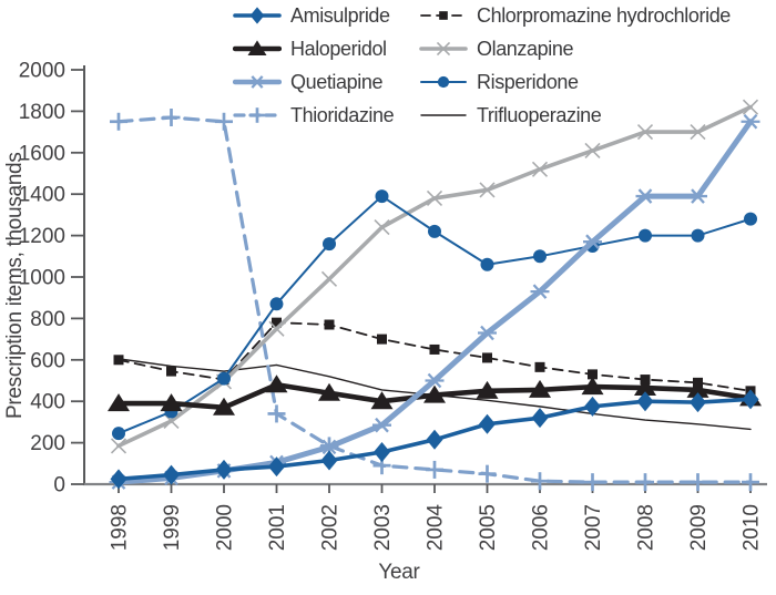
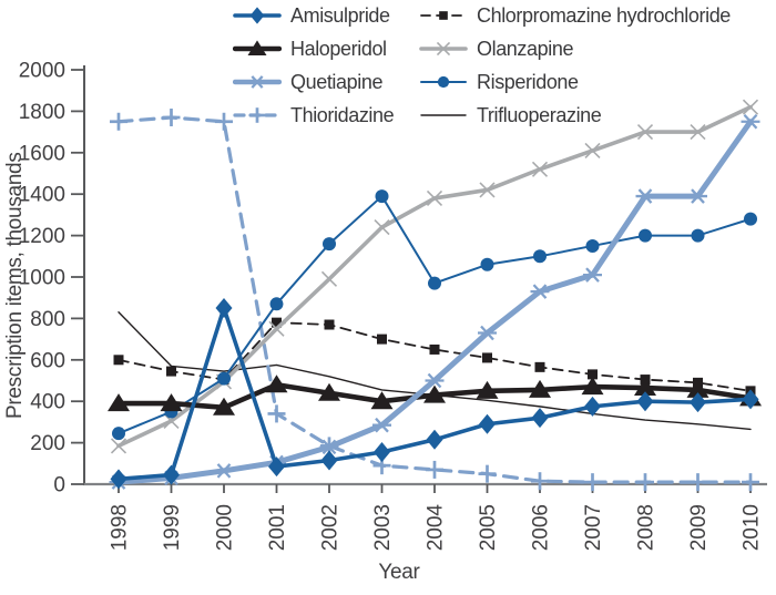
Trifluoperazine/1998: 600 -> 830
Amisulpride/2000: 70 -> 850
Risperidone/2004: 1220 -> 970
Quetiapine/2007: 1170 -> 1010
